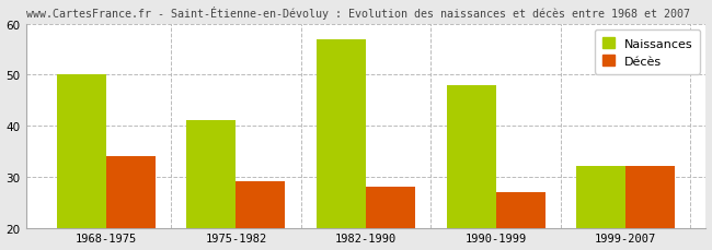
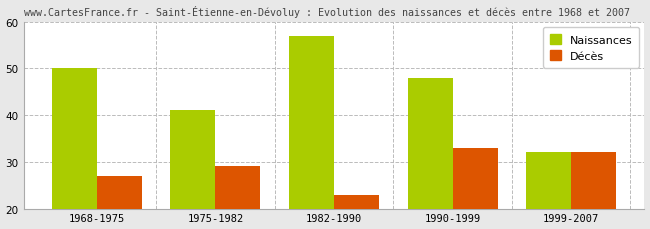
Décès/1968-1975: 34 -> 27
Décès/1982-1990: 28 -> 23
Décès/1990-1999: 27 -> 33
